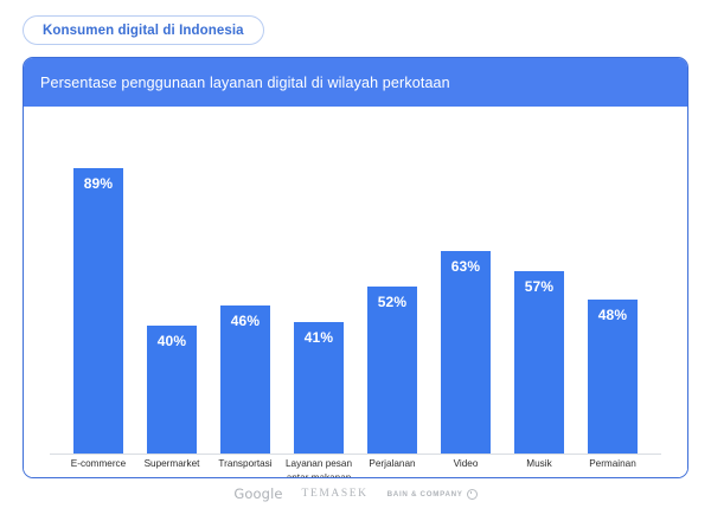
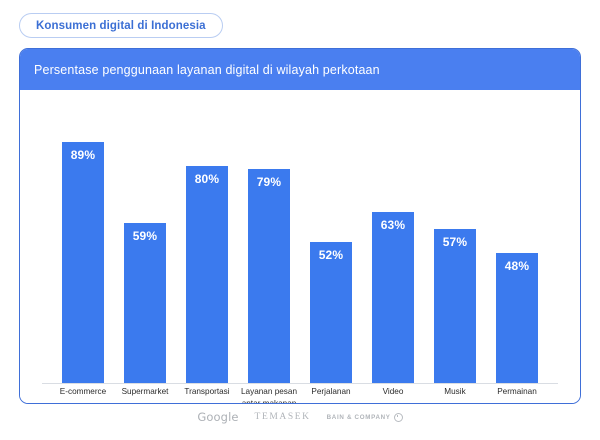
Supermarket: 40% -> 59%
Transportasi: 46% -> 80%
Layanan pesan antar makanan: 41% -> 79%
